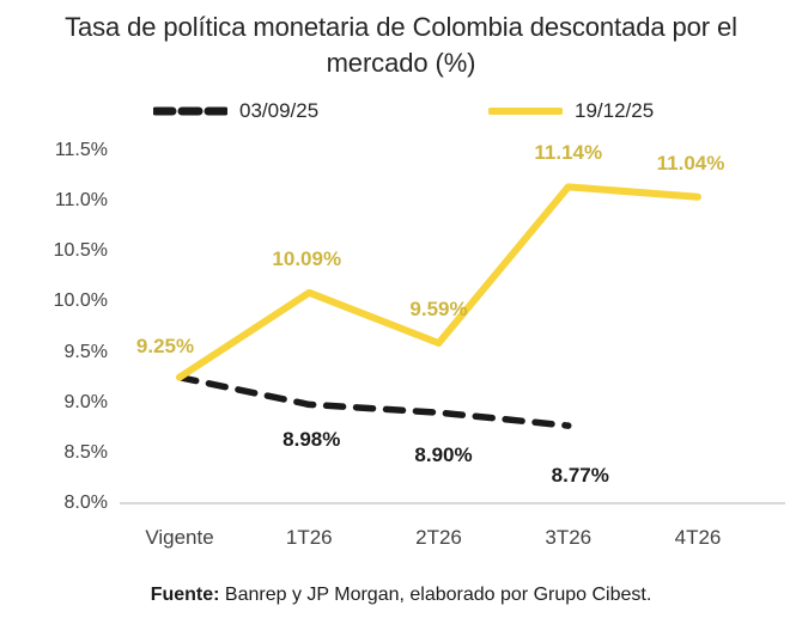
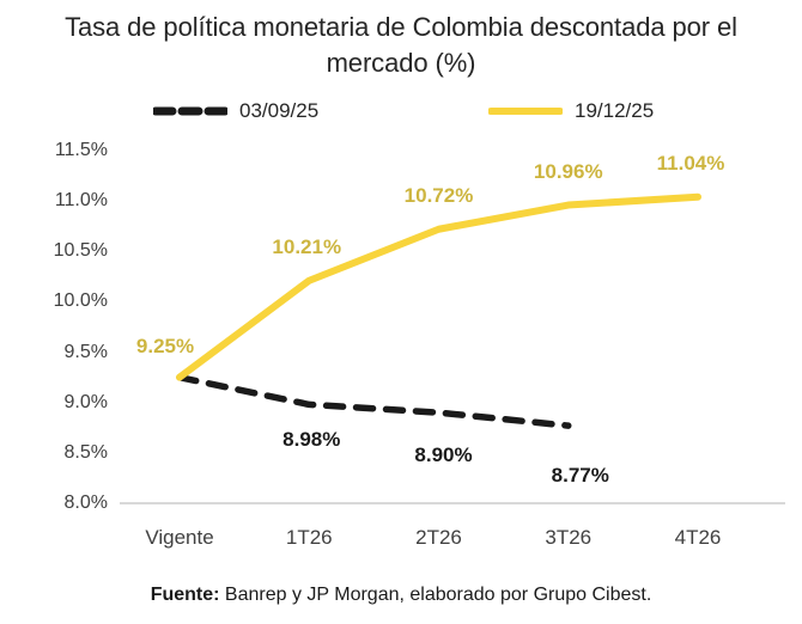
19/12/25/1T26: 10.09% -> 10.21%
19/12/25/2T26: 9.59% -> 10.72%
19/12/25/3T26: 11.14% -> 10.96%
